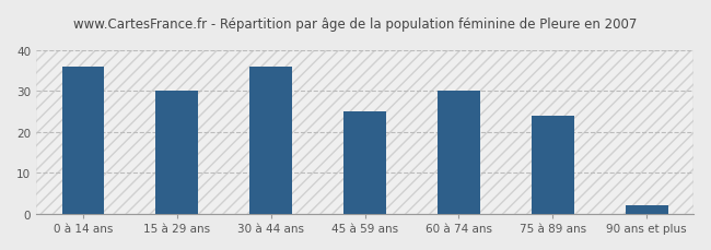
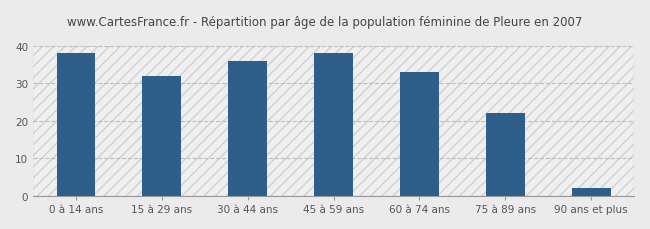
0 à 14 ans: 36 -> 38
15 à 29 ans: 30 -> 32
45 à 59 ans: 25 -> 38
60 à 74 ans: 30 -> 33
75 à 89 ans: 24 -> 22
